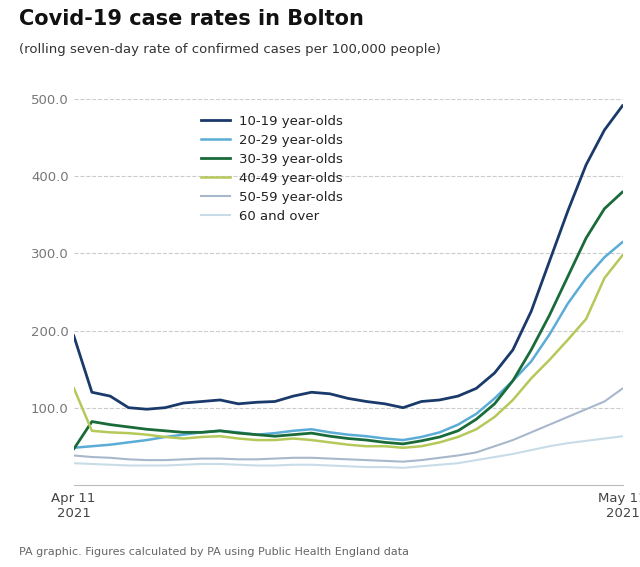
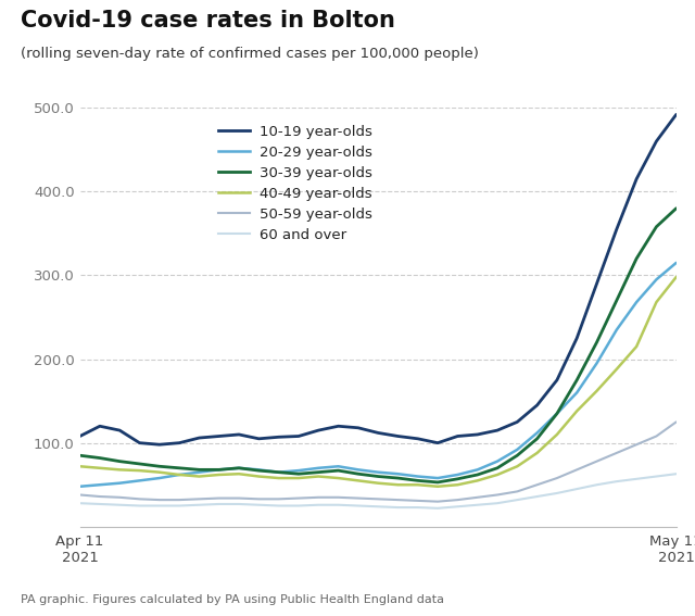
10-19 year-olds/Apr 11 2021: 194 -> 108
30-39 year-olds/Apr 11 2021: 46 -> 85
40-49 year-olds/Apr 11 2021: 126 -> 72
